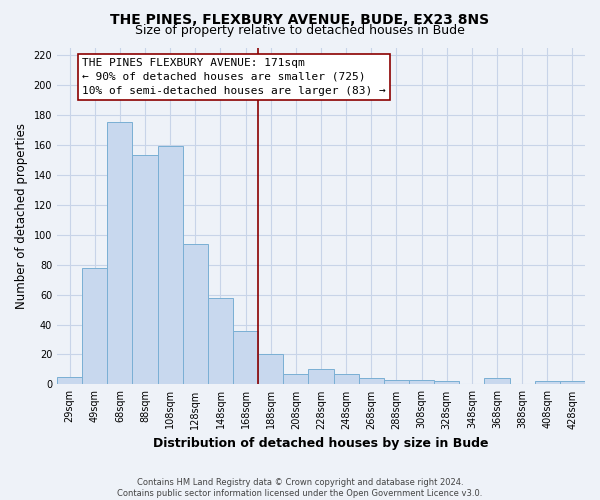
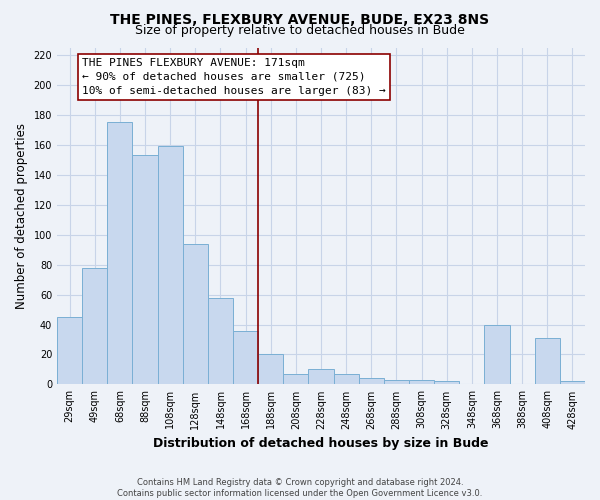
29sqm: 5 -> 45
368sqm: 4 -> 40
408sqm: 2 -> 31
